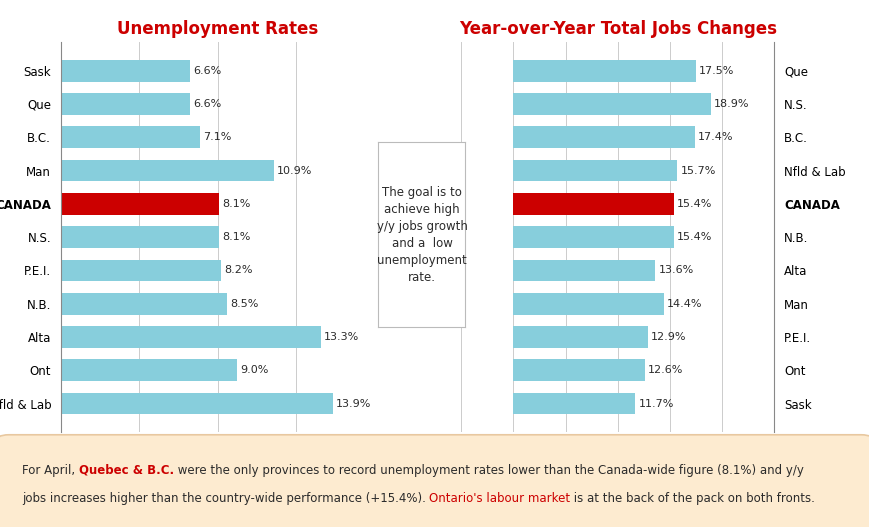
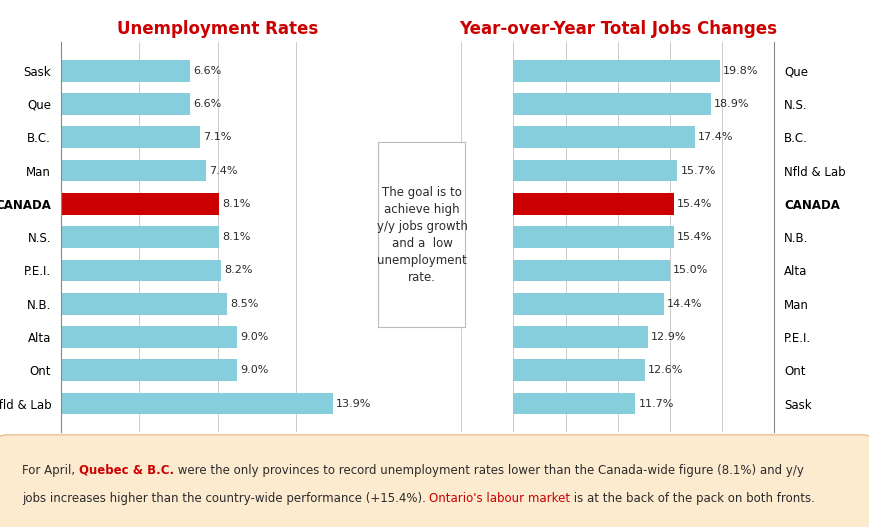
Unemployment Rates/Man: 10.9% -> 7.4%
Unemployment Rates/Alta: 13.3% -> 9.0%
Year-over-Year Total Jobs Changes/Que: 17.5% -> 19.8%
Year-over-Year Total Jobs Changes/Alta: 13.6% -> 15.0%
